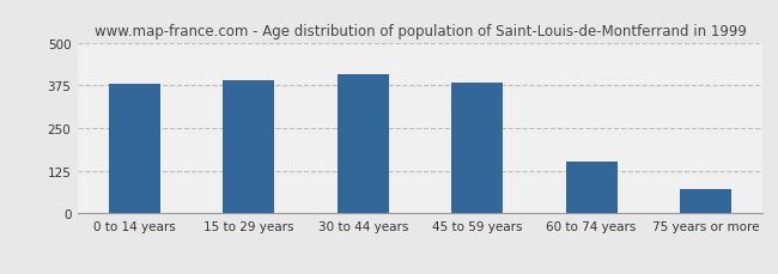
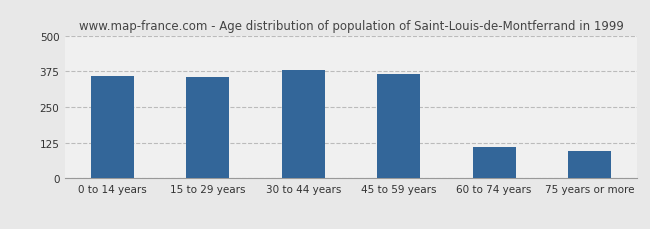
0 to 14 years: 381 -> 360
15 to 29 years: 392 -> 355
30 to 44 years: 407 -> 380
45 to 59 years: 383 -> 365
60 to 74 years: 152 -> 110
75 years or more: 72 -> 95
